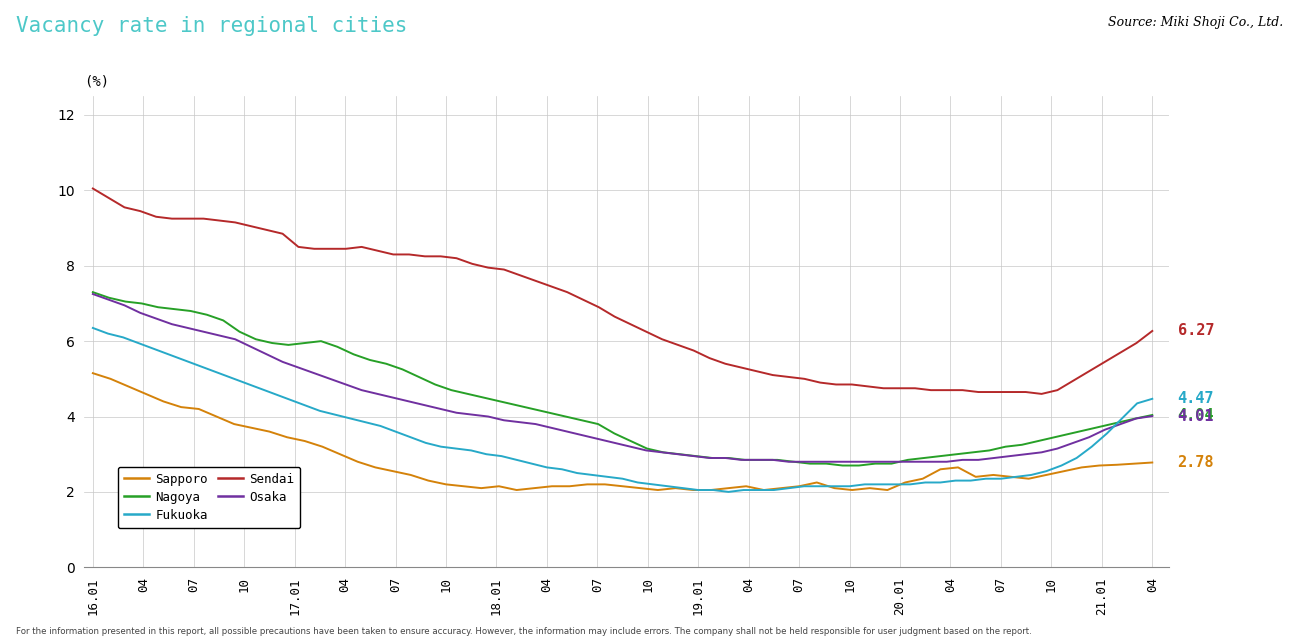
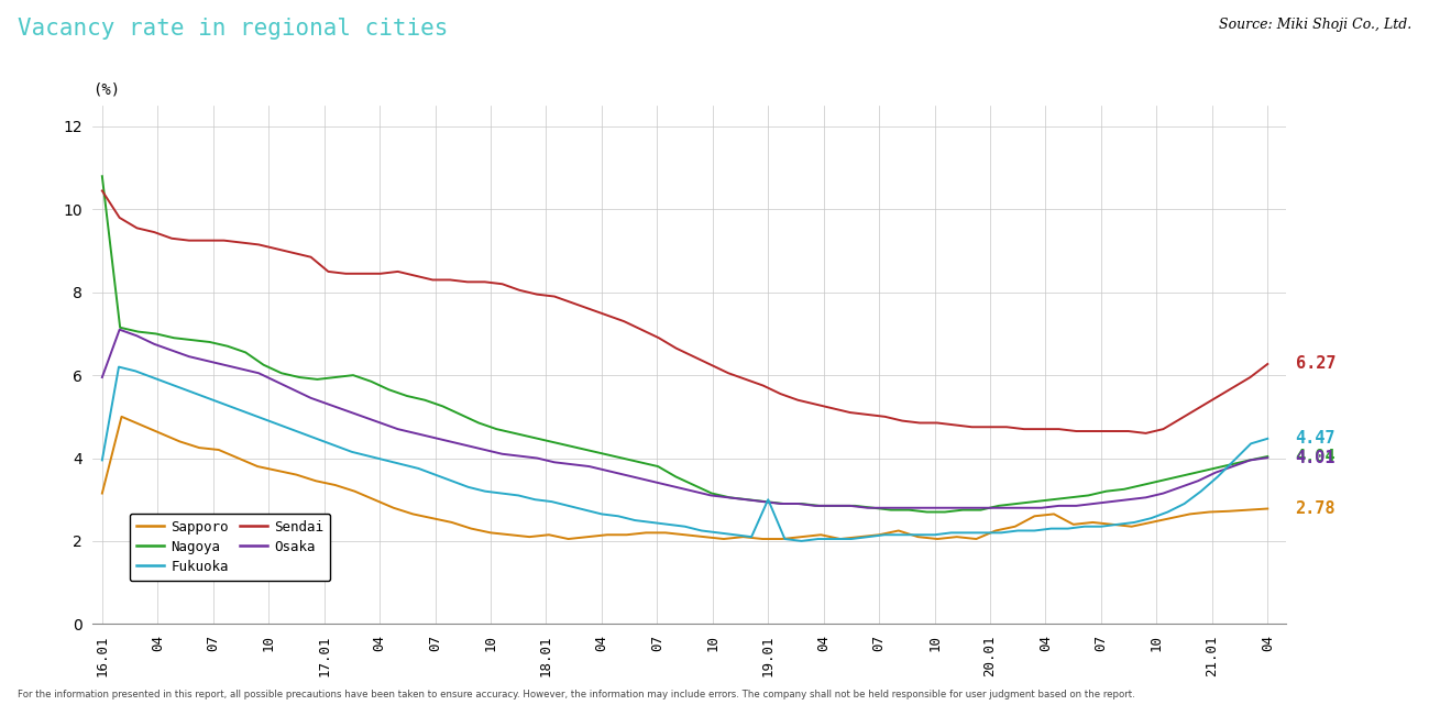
Sapporo/16.01: 5.15 -> 3.15
Nagoya/16.01: 7.30 -> 10.80
Sendai/16.01: 10.05 -> 10.45
Osaka/16.01: 7.25 -> 5.95
Fukuoka/16.01: 6.35 -> 3.95
Fukuoka/19.01: 2.05 -> 3.00
